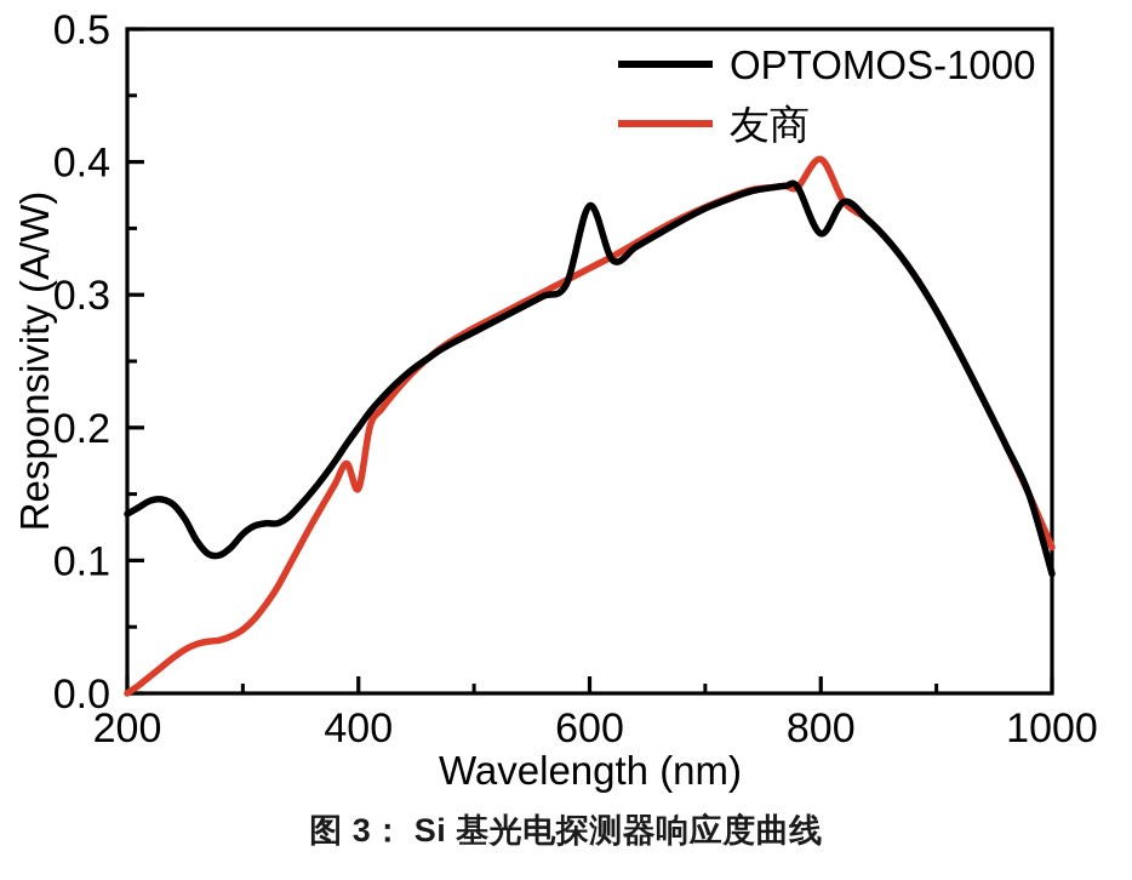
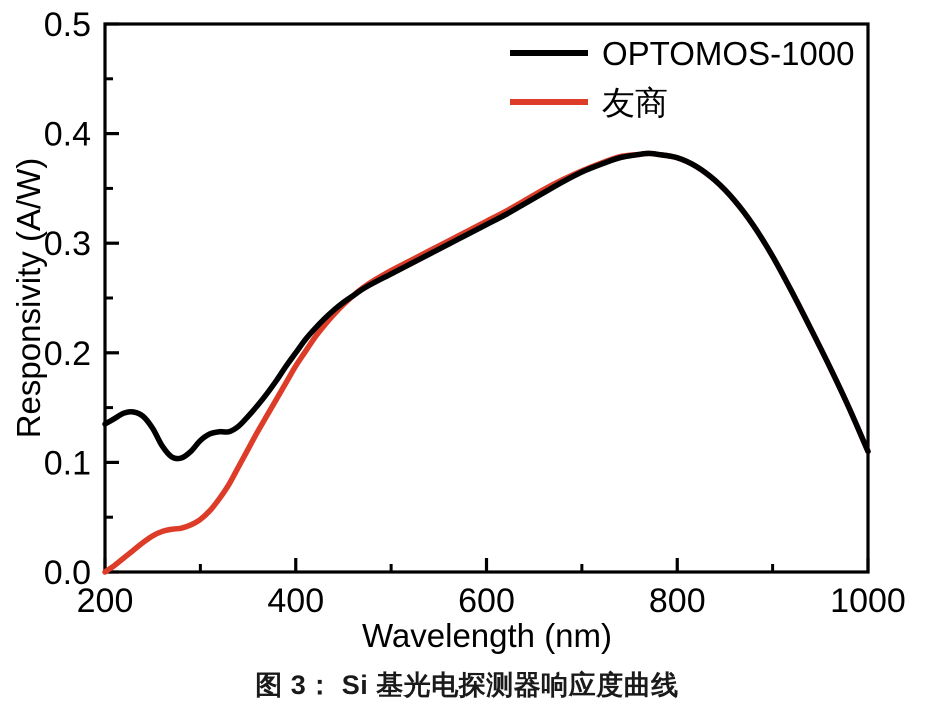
友商/400: 0.154 -> 0.188
OPTOMOS-1000/600: 0.367 -> 0.317
OPTOMOS-1000/800: 0.346 -> 0.378
友商/800: 0.402 -> 0.378
OPTOMOS-1000/1000: 0.090 -> 0.110
